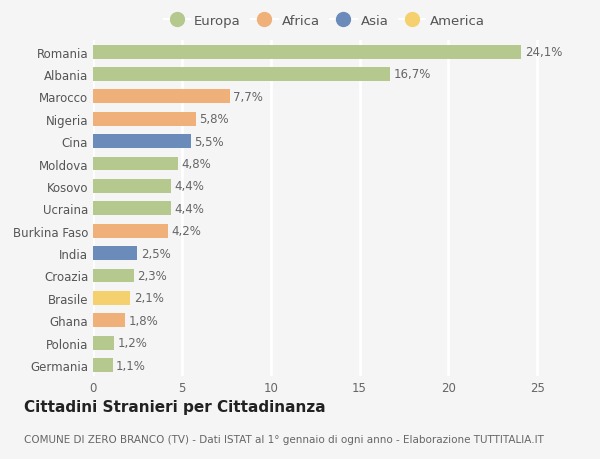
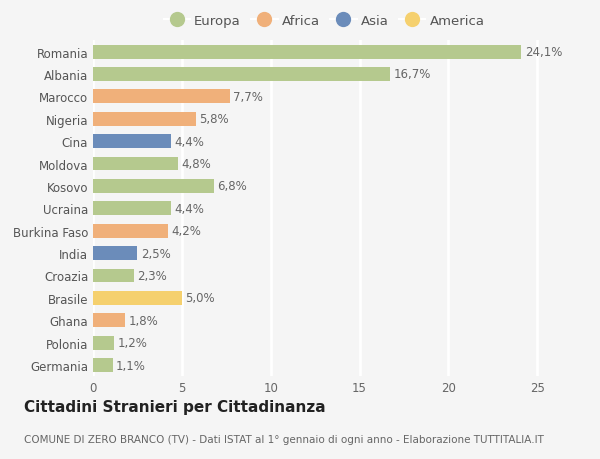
Cina: 5,5% -> 4,4%
Kosovo: 4,4% -> 6,8%
Brasile: 2,1% -> 5,0%
